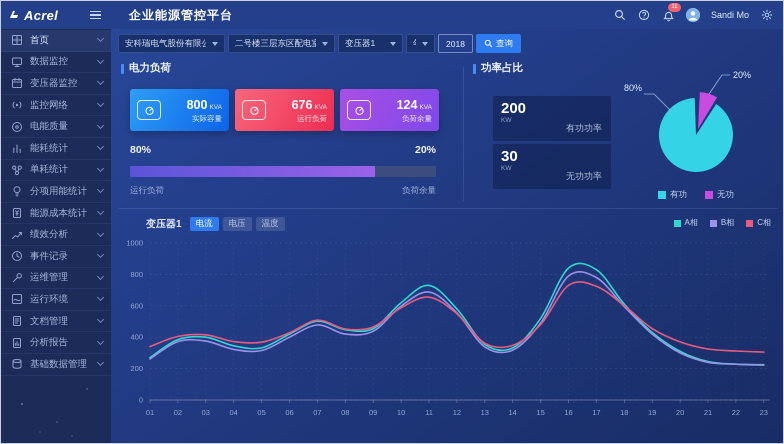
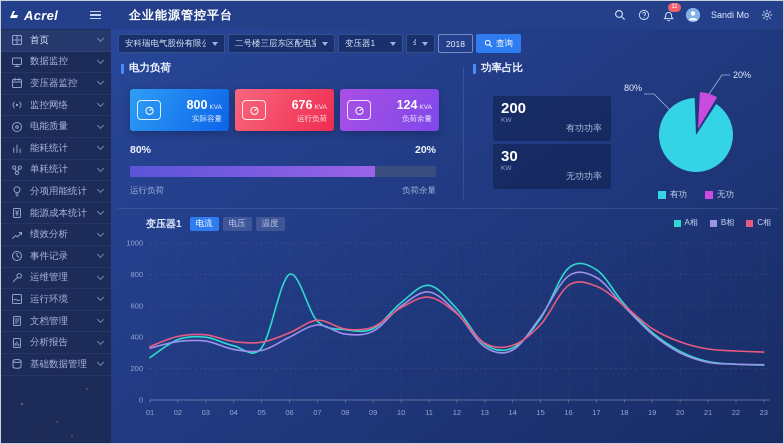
B相/01: 260 -> 330
A相/06: 420 -> 800
B相/15: 490 -> 530
